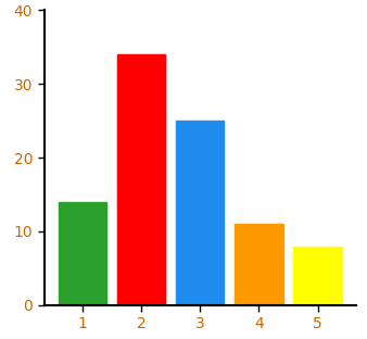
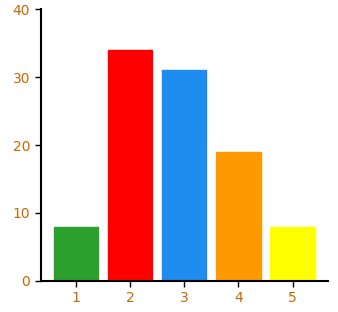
1: 14 -> 8
3: 25 -> 31
4: 11 -> 19
